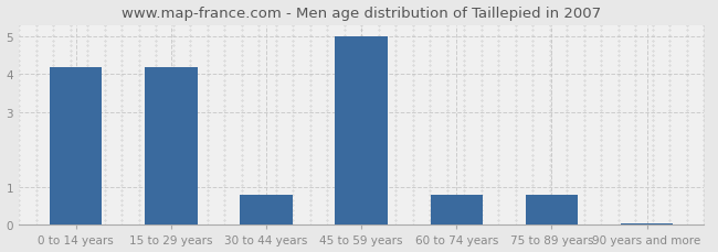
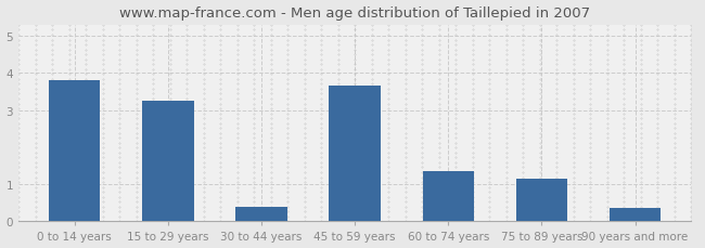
0 to 14 years: 4.20 -> 3.80
15 to 29 years: 4.20 -> 3.25
30 to 44 years: 0.80 -> 0.40
45 to 59 years: 5.00 -> 3.65
60 to 74 years: 0.80 -> 1.35
75 to 89 years: 0.80 -> 1.15
90 years and more: 0.04 -> 0.35
